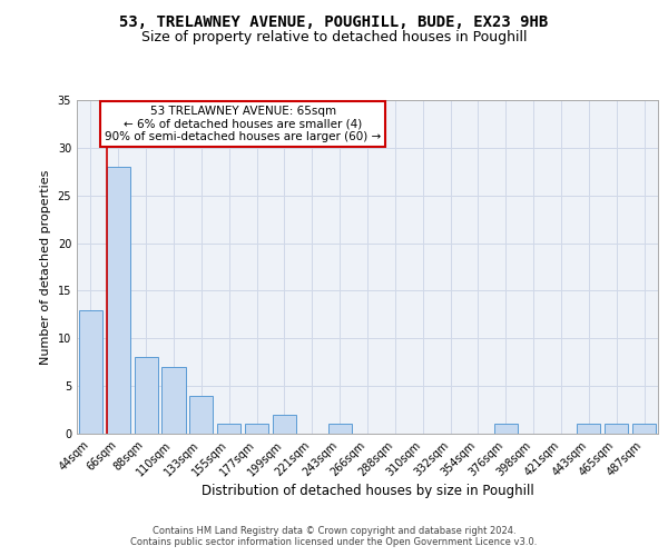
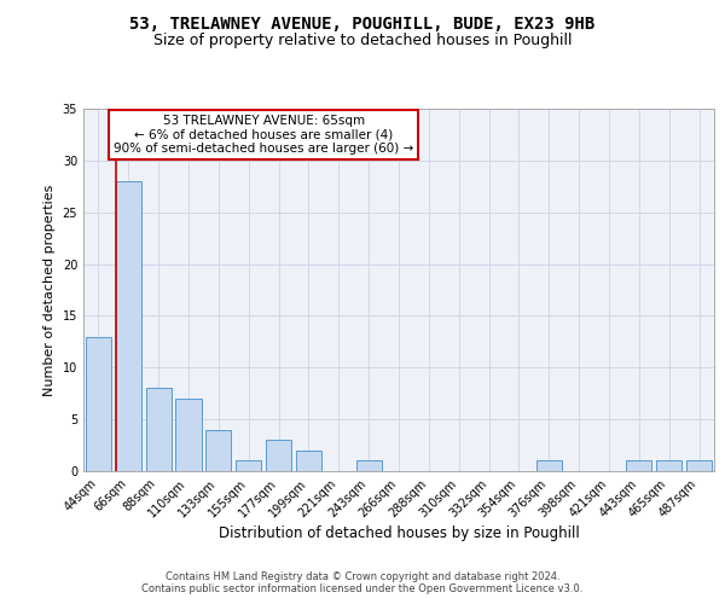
177sqm: 1 -> 3
